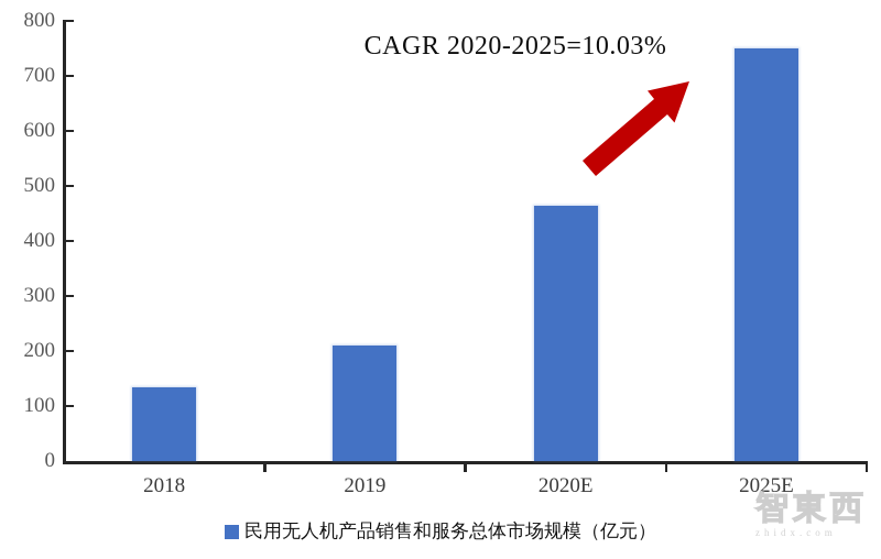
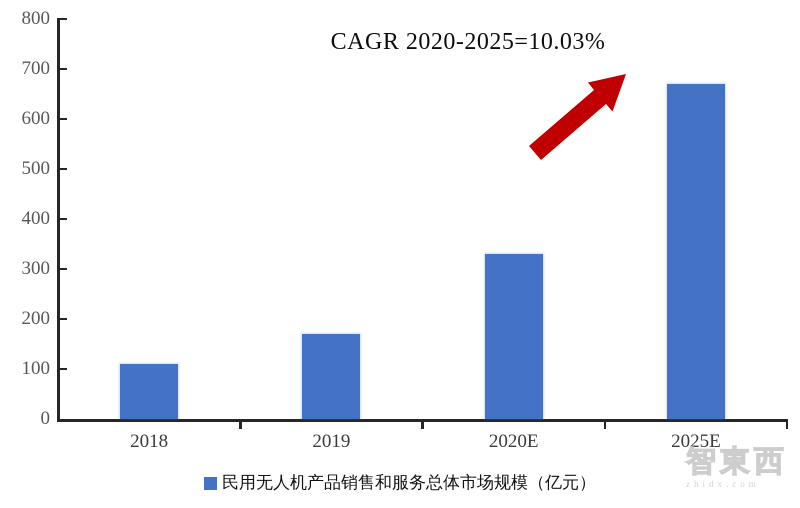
2018: 130 -> 110
2019: 210 -> 170
2020E: 460 -> 330
2025E: 750 -> 670
